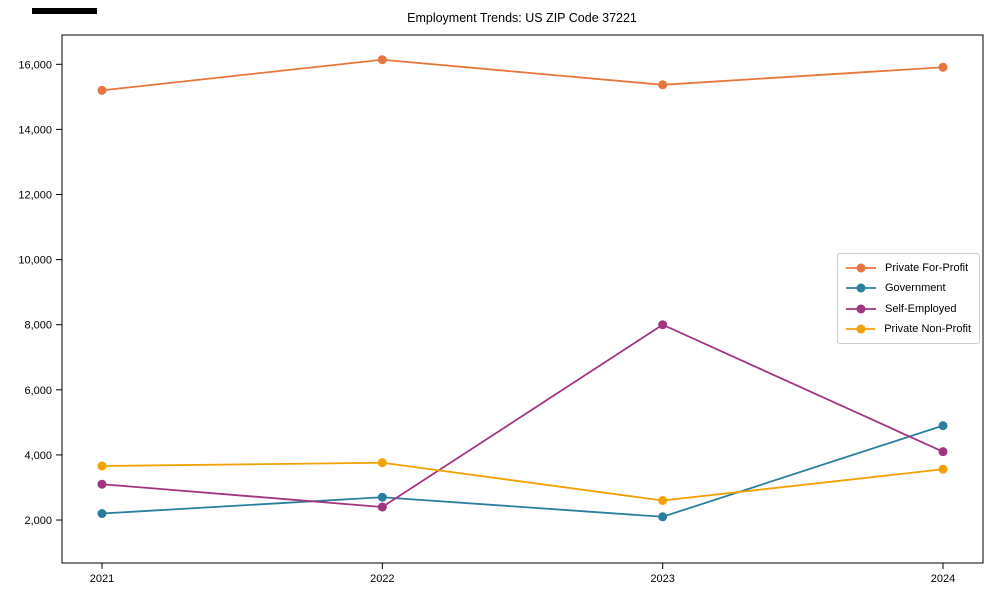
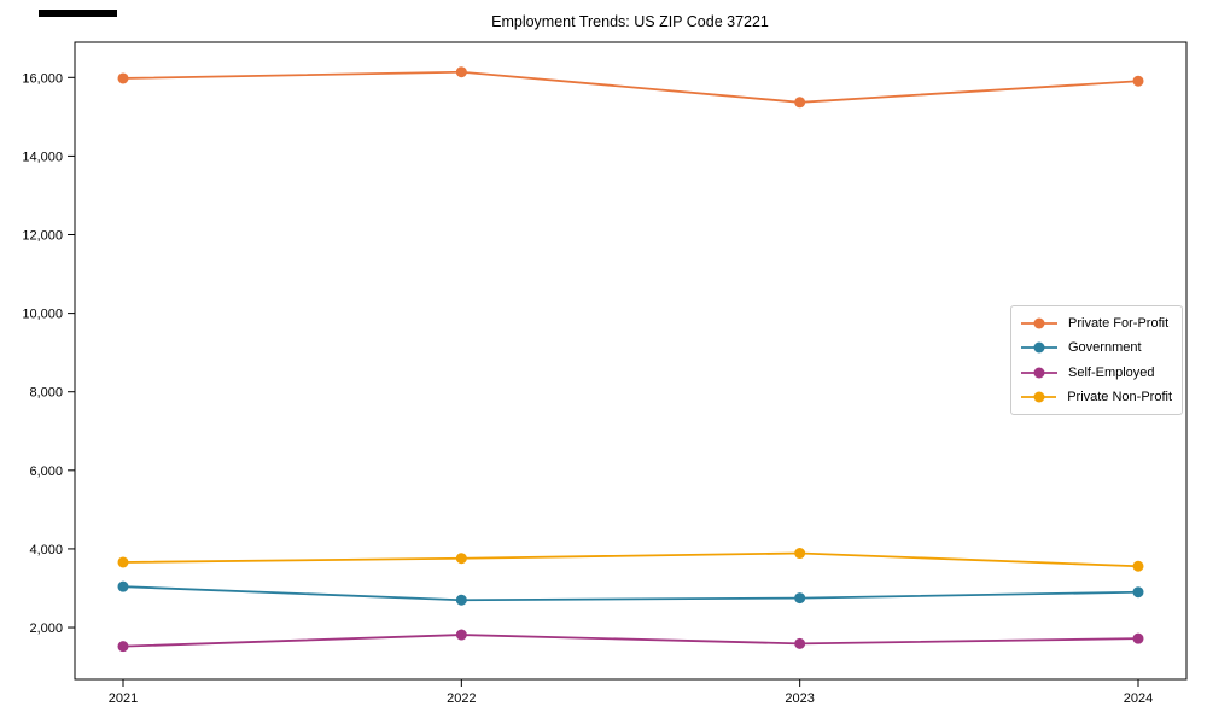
Private For-Profit/2021: 15200 -> 16000
Government/2021: 2200 -> 3000
Self-Employed/2021: 3100 -> 1500
Self-Employed/2022: 2400 -> 1800
Government/2023: 2100 -> 2800
Self-Employed/2023: 8000 -> 1600
Private Non-Profit/2023: 2600 -> 3900
Government/2024: 4900 -> 2900
Self-Employed/2024: 4100 -> 1700
